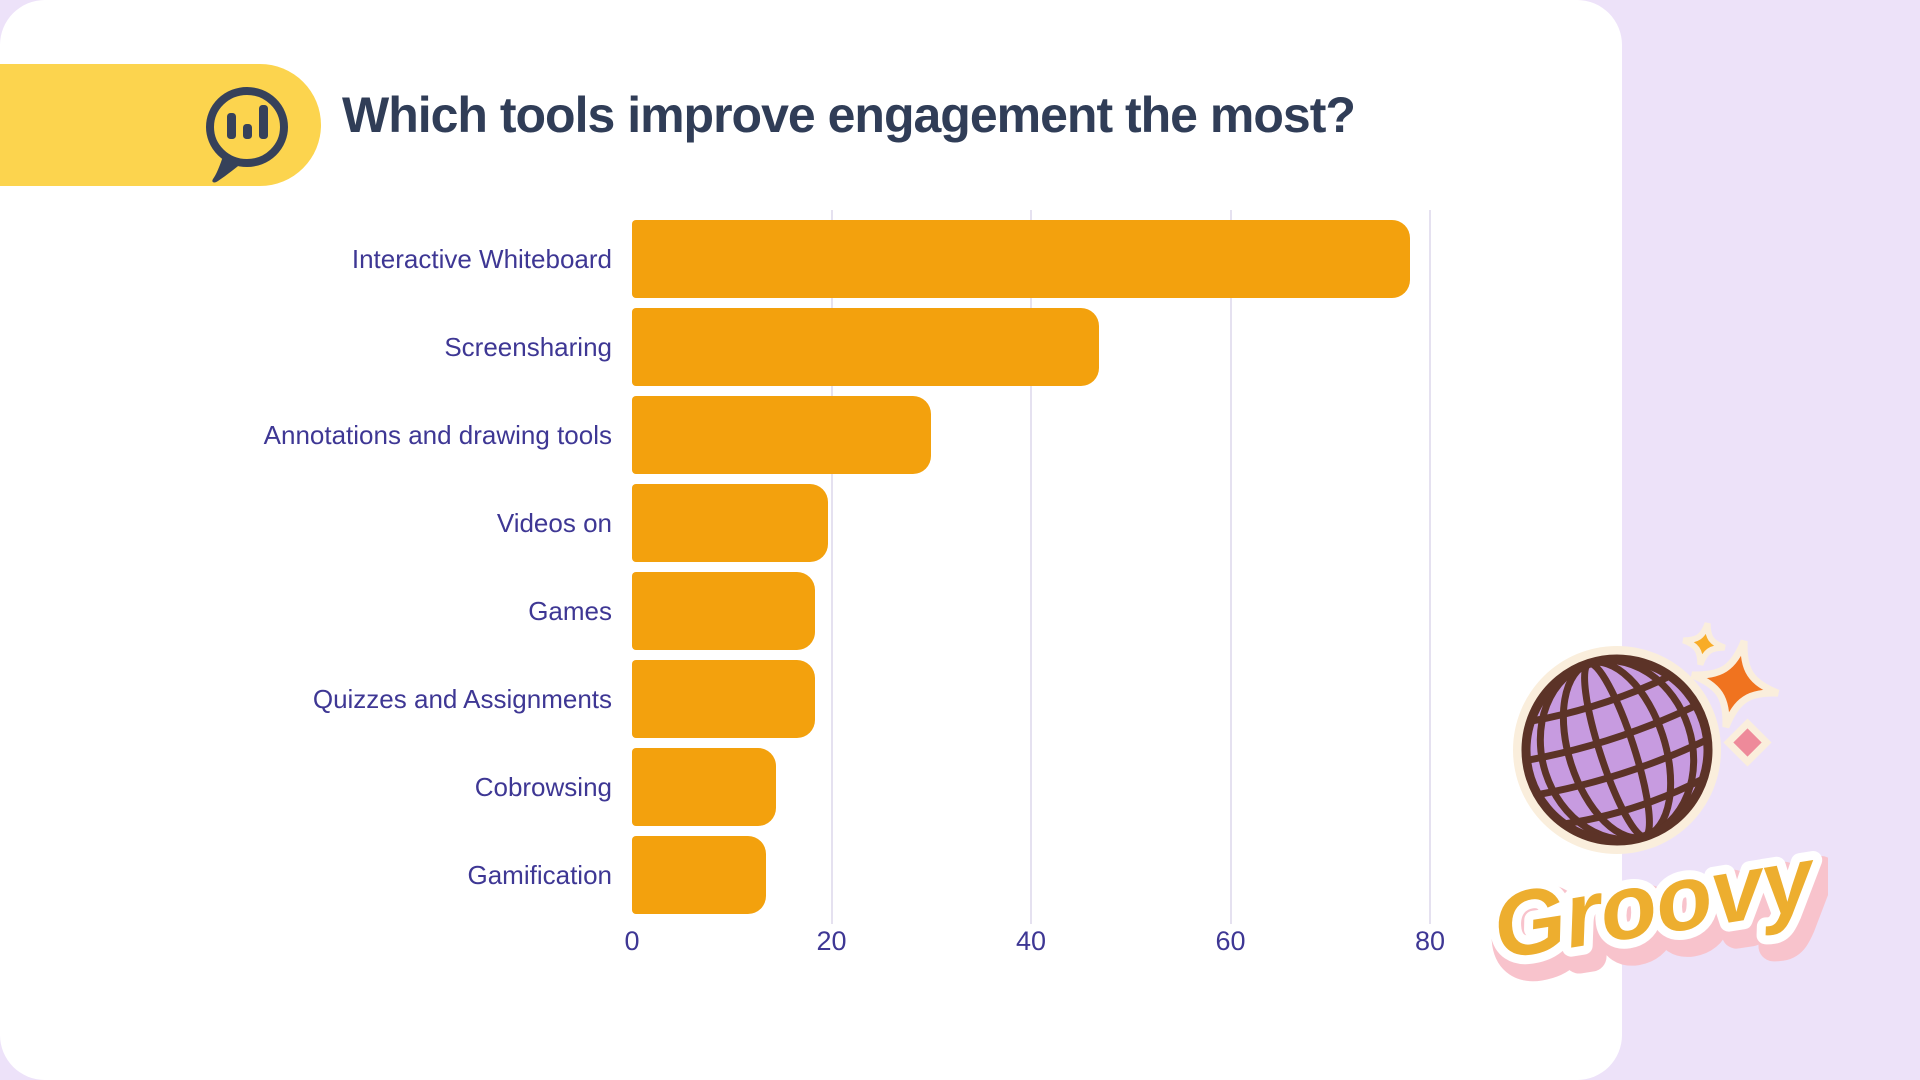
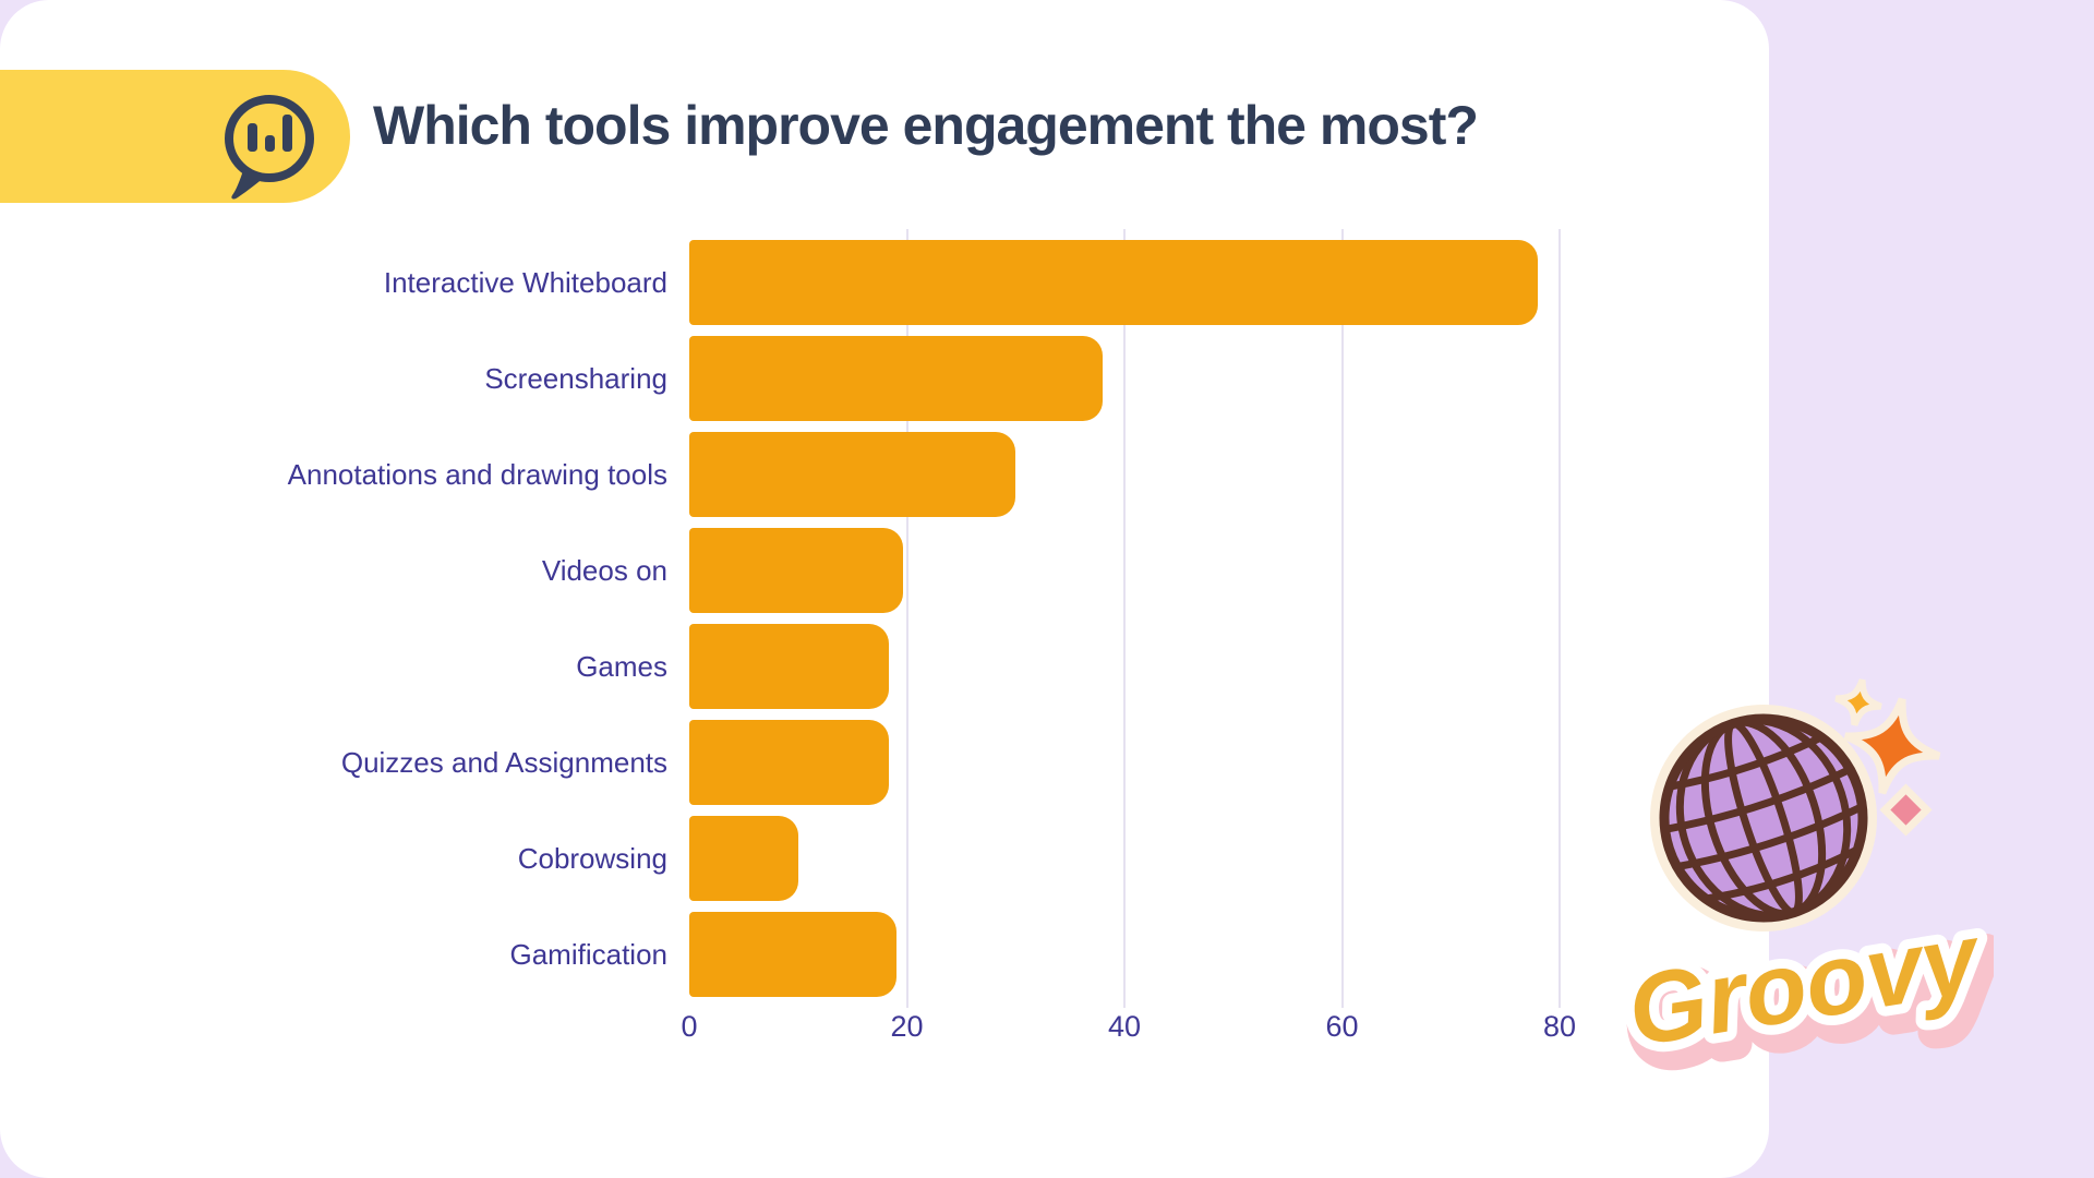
Screensharing: 47 -> 38
Cobrowsing: 14 -> 10
Gamification: 13 -> 19
